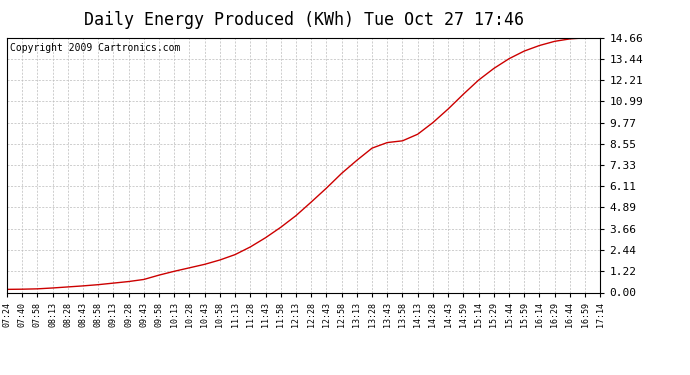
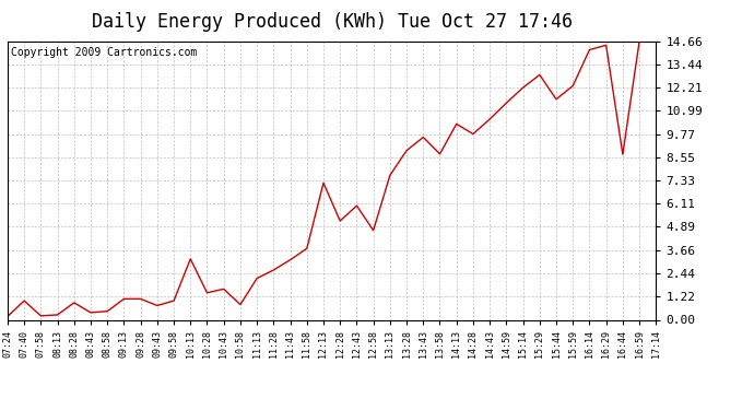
07:40: 0.2 -> 1.0
08:28: 0.3 -> 0.9
09:13: 0.5 -> 1.1
09:28: 0.6 -> 1.1
10:13: 1.2 -> 3.2
10:58: 1.9 -> 0.8
12:13: 4.4 -> 7.2
12:58: 6.8 -> 4.7
13:28: 8.3 -> 8.9
13:43: 8.6 -> 9.6
14:13: 9.1 -> 10.3
15:44: 13.4 -> 11.6
15:59: 13.9 -> 12.3
16:44: 14.6 -> 8.7
